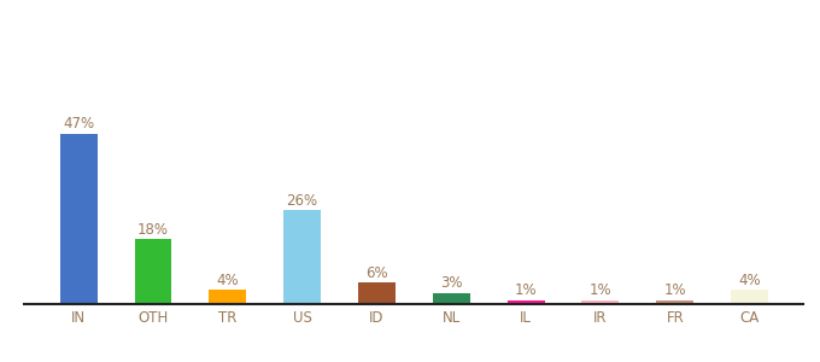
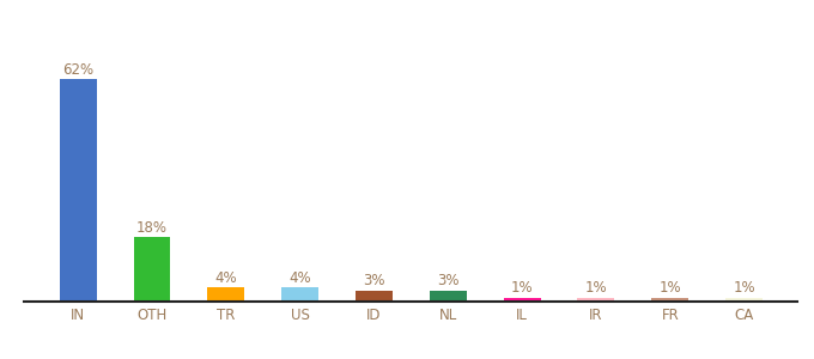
IN: 47% -> 62%
US: 26% -> 4%
ID: 6% -> 3%
CA: 4% -> 1%
